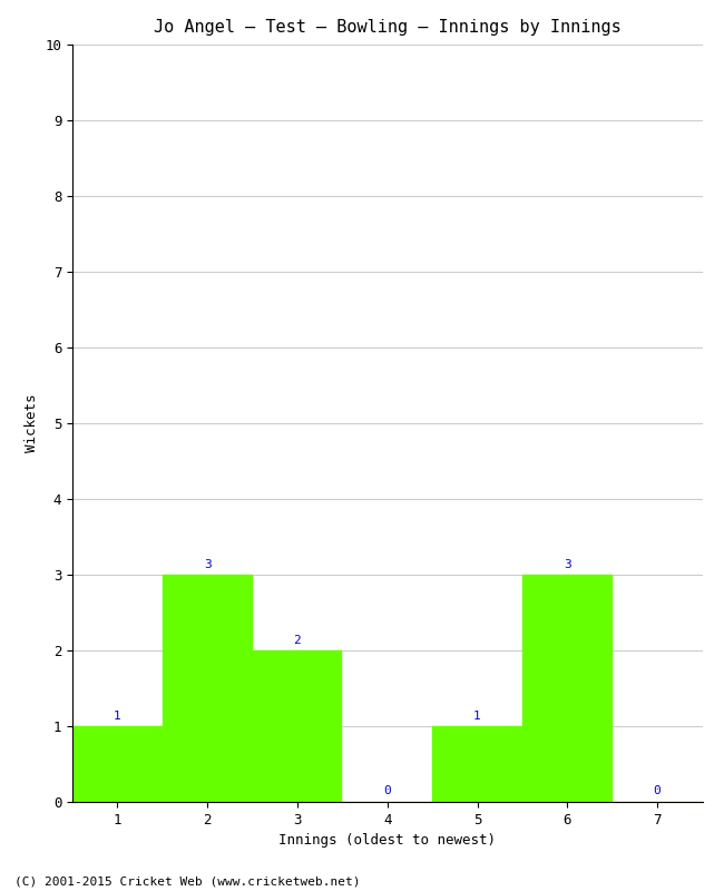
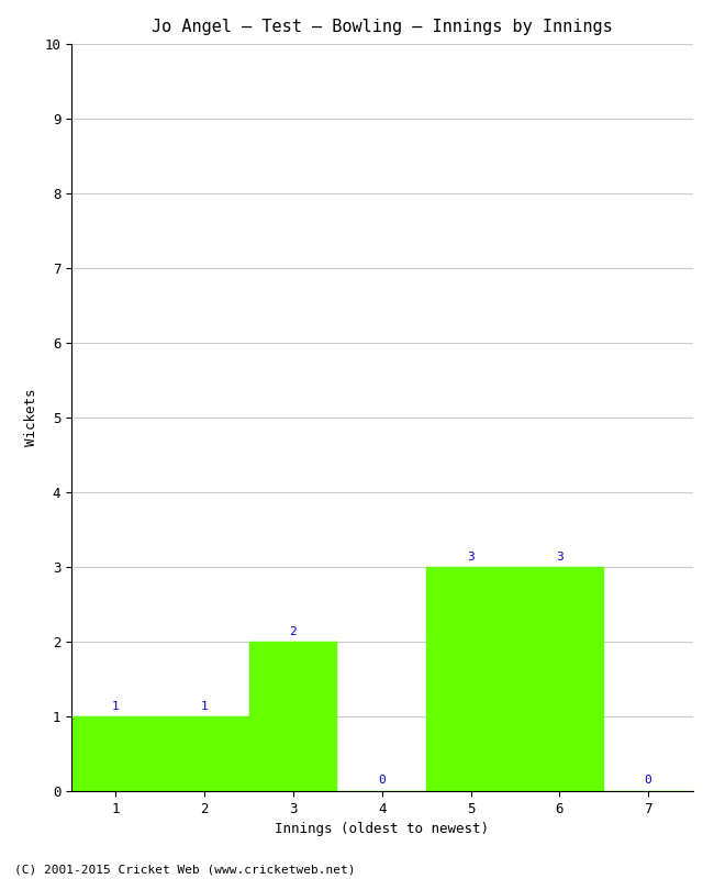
2: 3 -> 1
5: 1 -> 3
